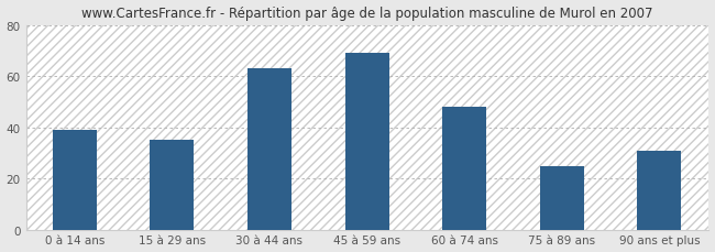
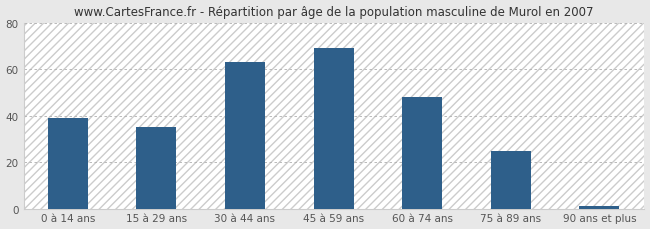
90 ans et plus: 31 -> 1
